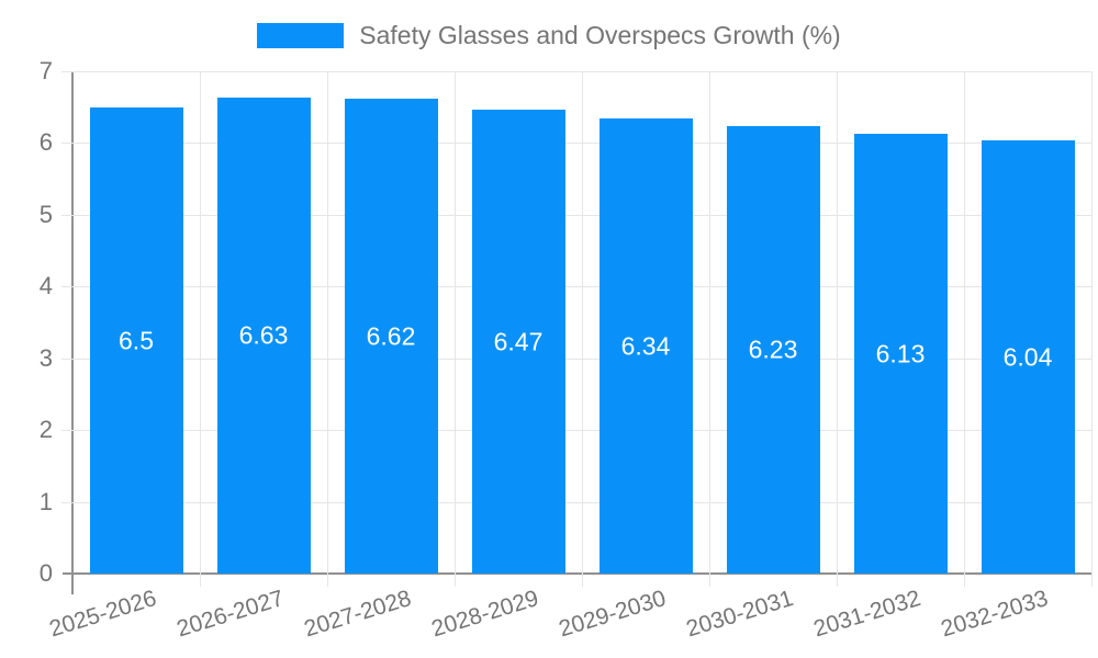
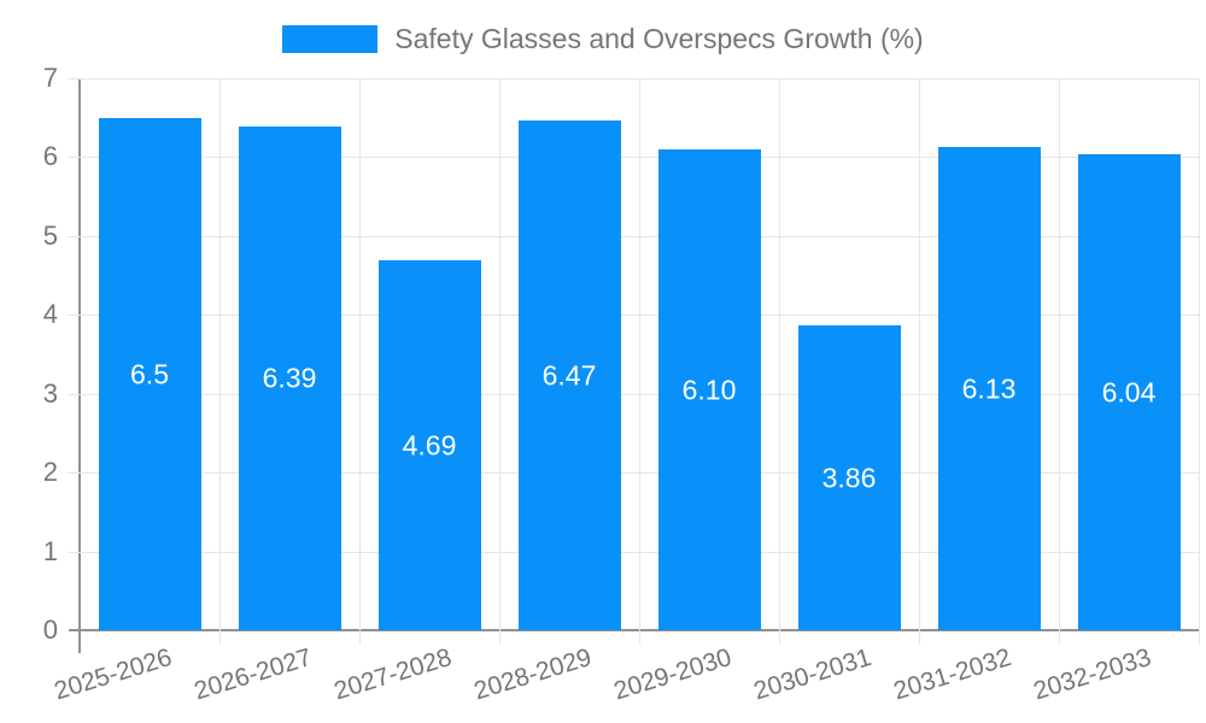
2026-2027: 6.63 -> 6.39
2027-2028: 6.62 -> 4.69
2029-2030: 6.34 -> 6.10
2030-2031: 6.23 -> 3.86
